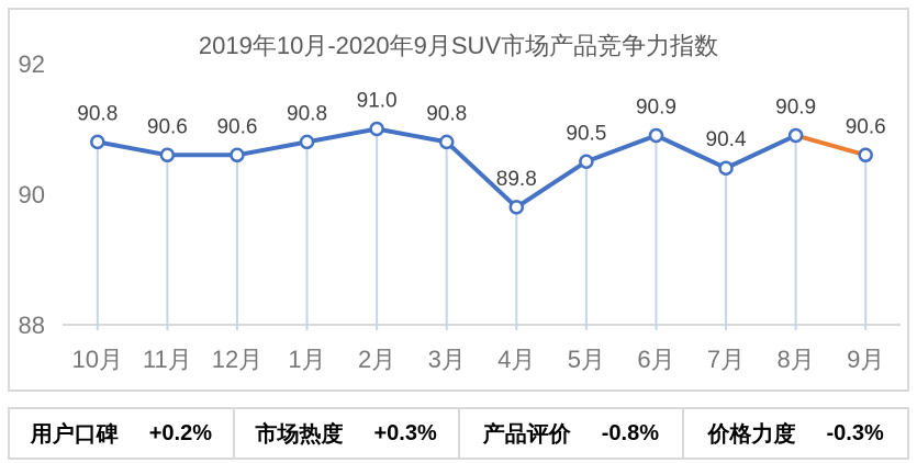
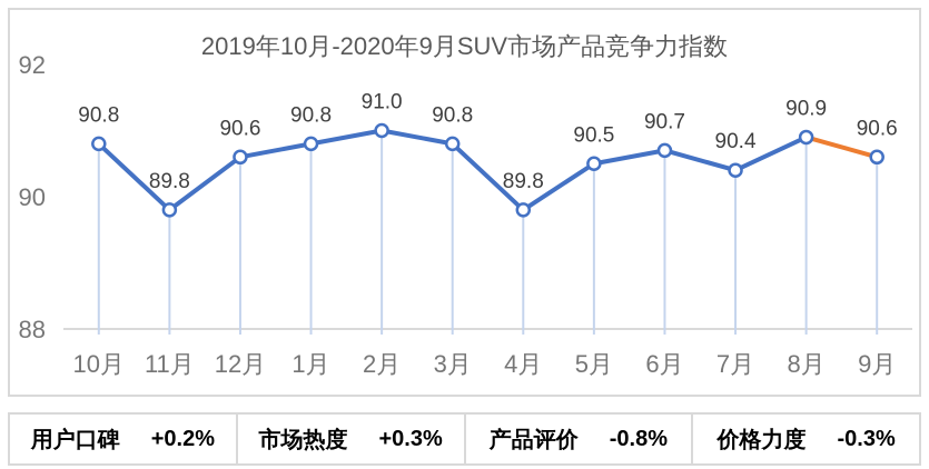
11月: 90.6 -> 89.8
6月: 90.9 -> 90.7
